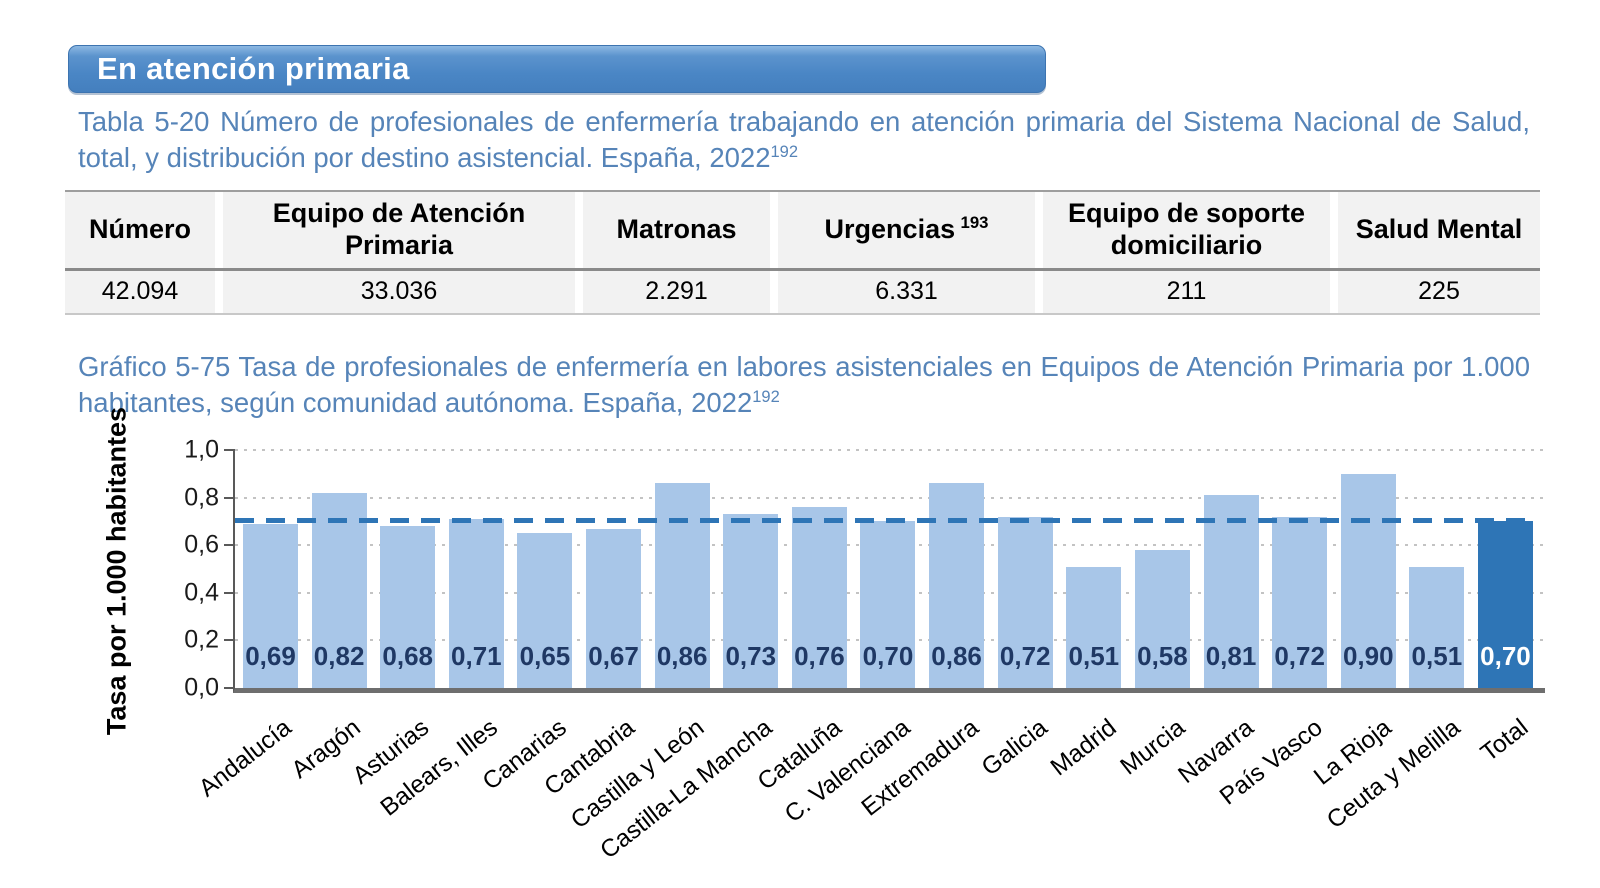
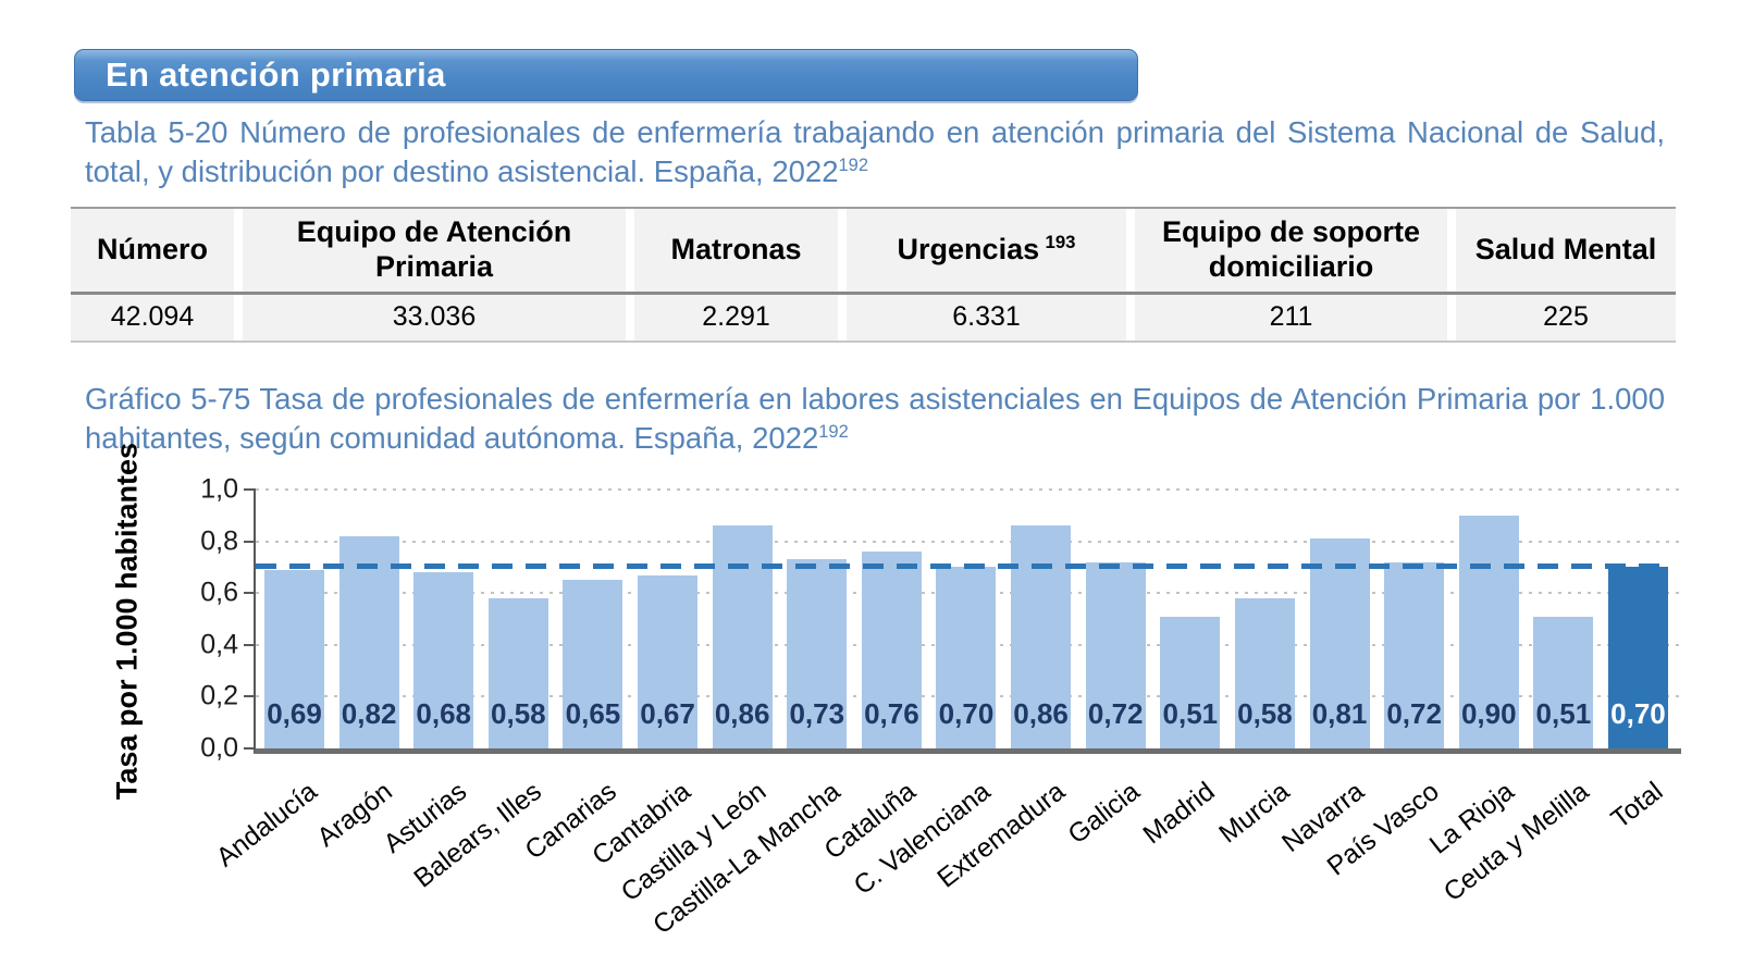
Balears, Illes: 0,71 -> 0,58
